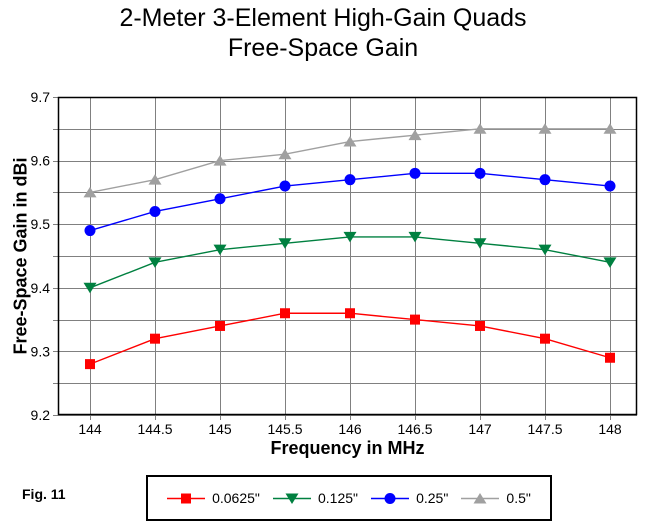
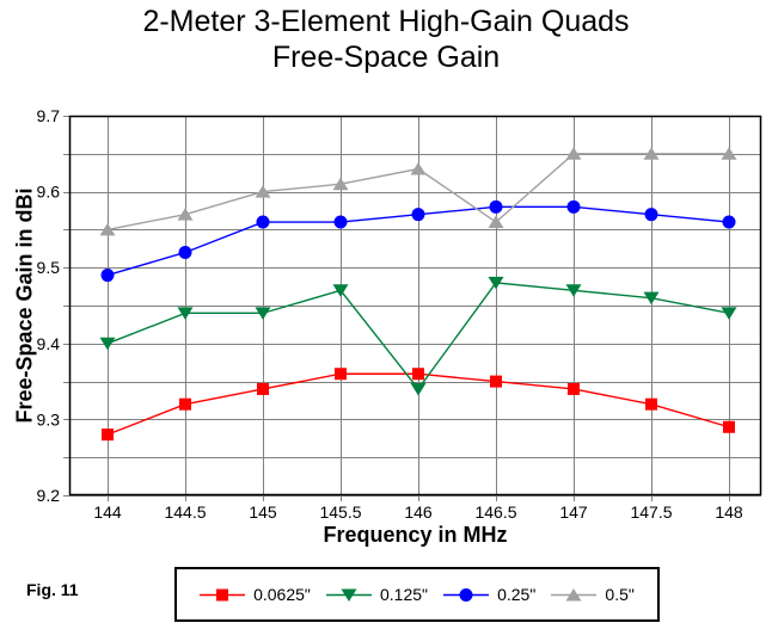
0.125"/145: 9.46 -> 9.44
0.25"/145: 9.54 -> 9.56
0.125"/146: 9.48 -> 9.34
0.5"/146.5: 9.64 -> 9.56
